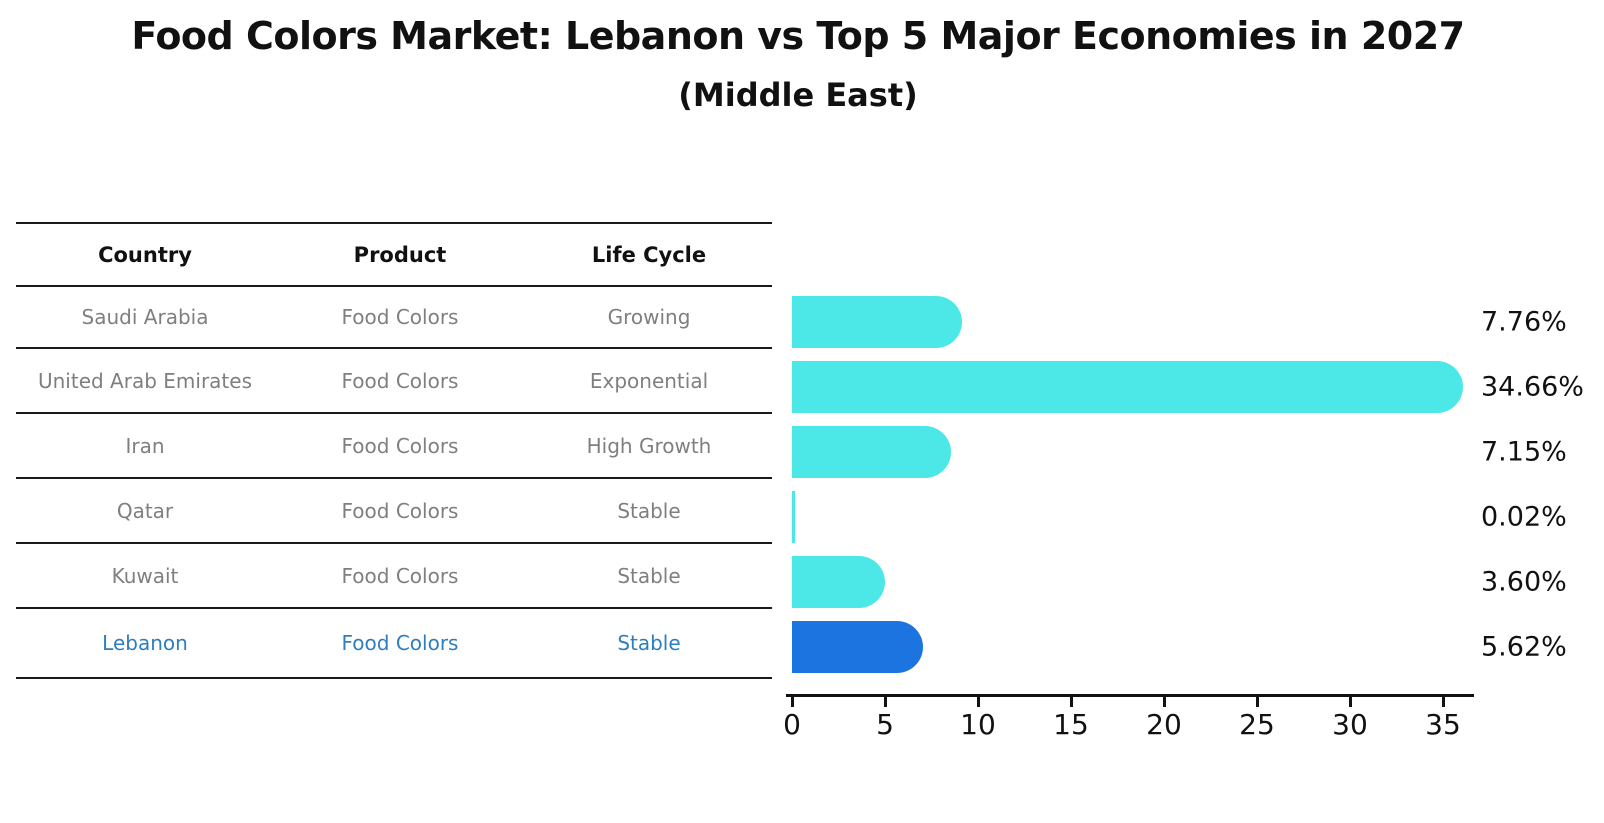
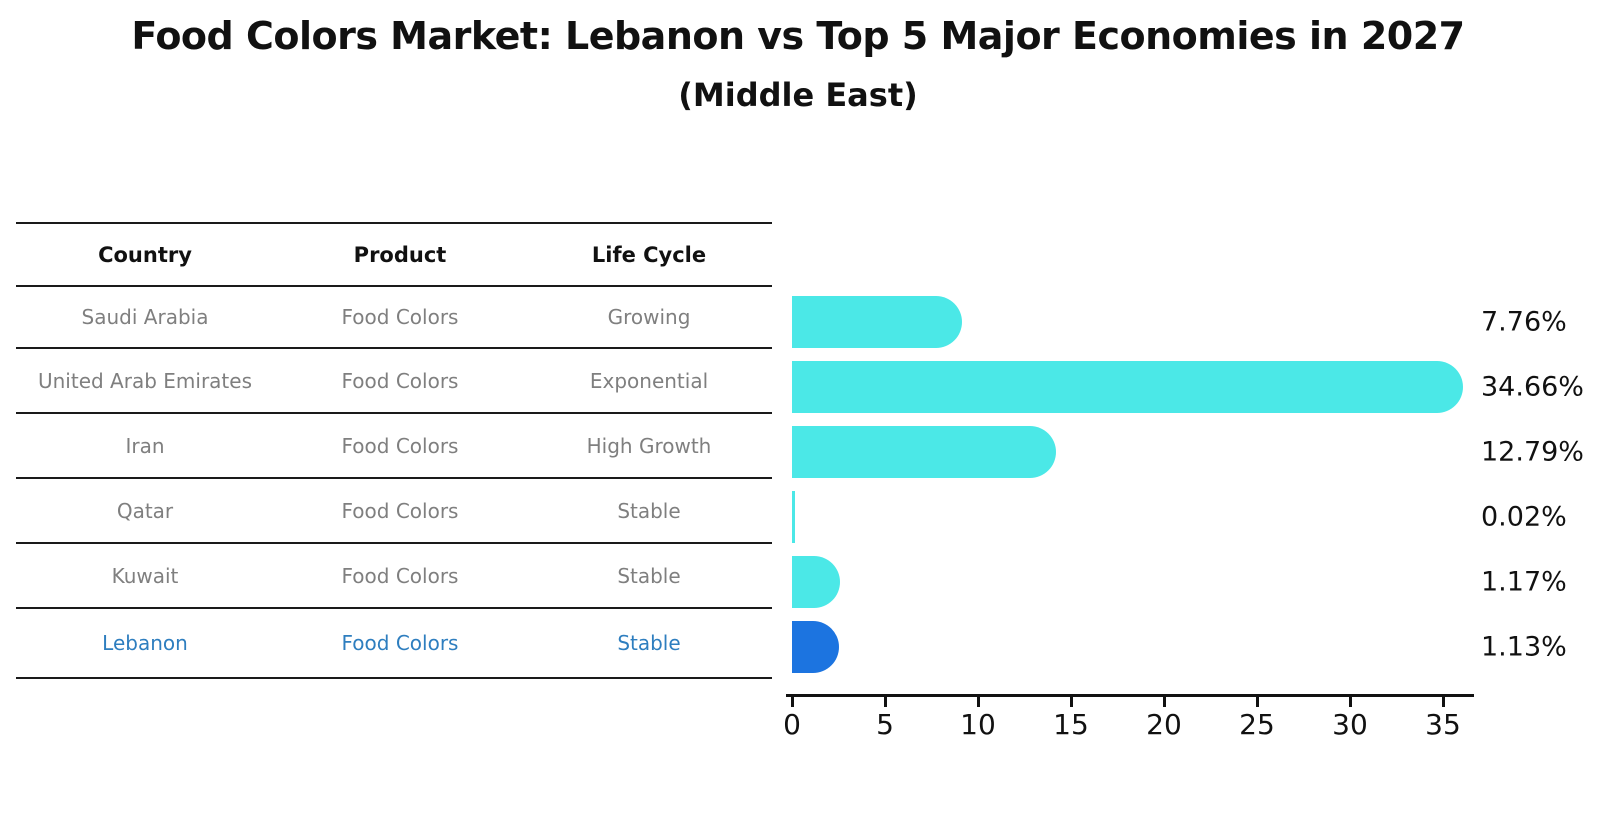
Iran: 7.15% -> 12.79%
Kuwait: 3.60% -> 1.17%
Lebanon: 5.62% -> 1.13%
